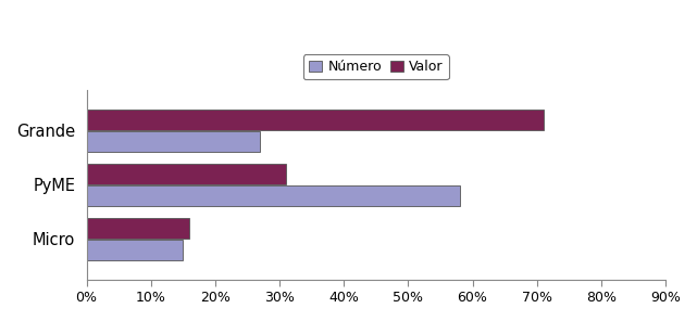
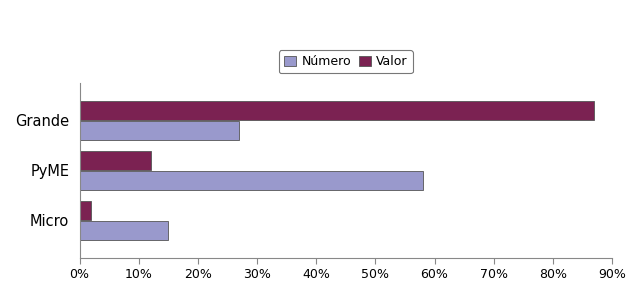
Valor/Grande: 71% -> 87%
Valor/PyME: 31% -> 12%
Valor/Micro: 16% -> 2%
